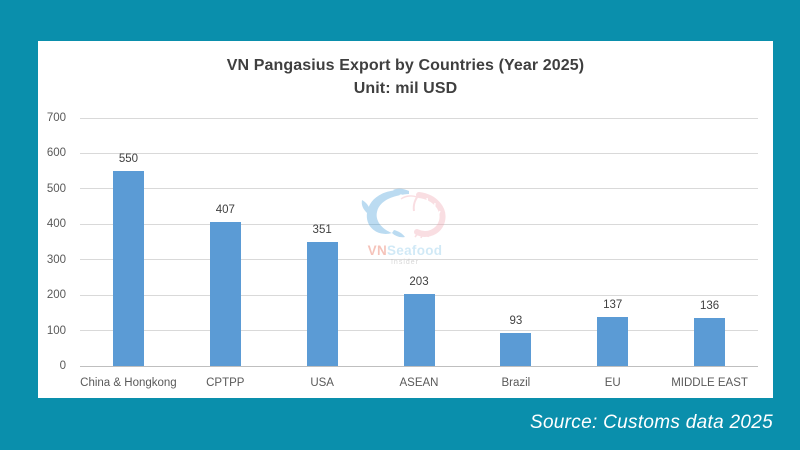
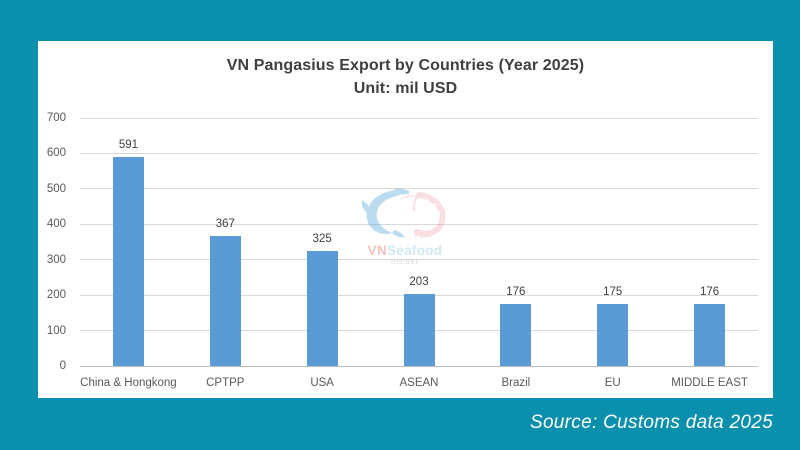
China & Hongkong: 550 -> 591
CPTPP: 407 -> 367
USA: 351 -> 325
Brazil: 93 -> 176
EU: 137 -> 175
MIDDLE EAST: 136 -> 176
